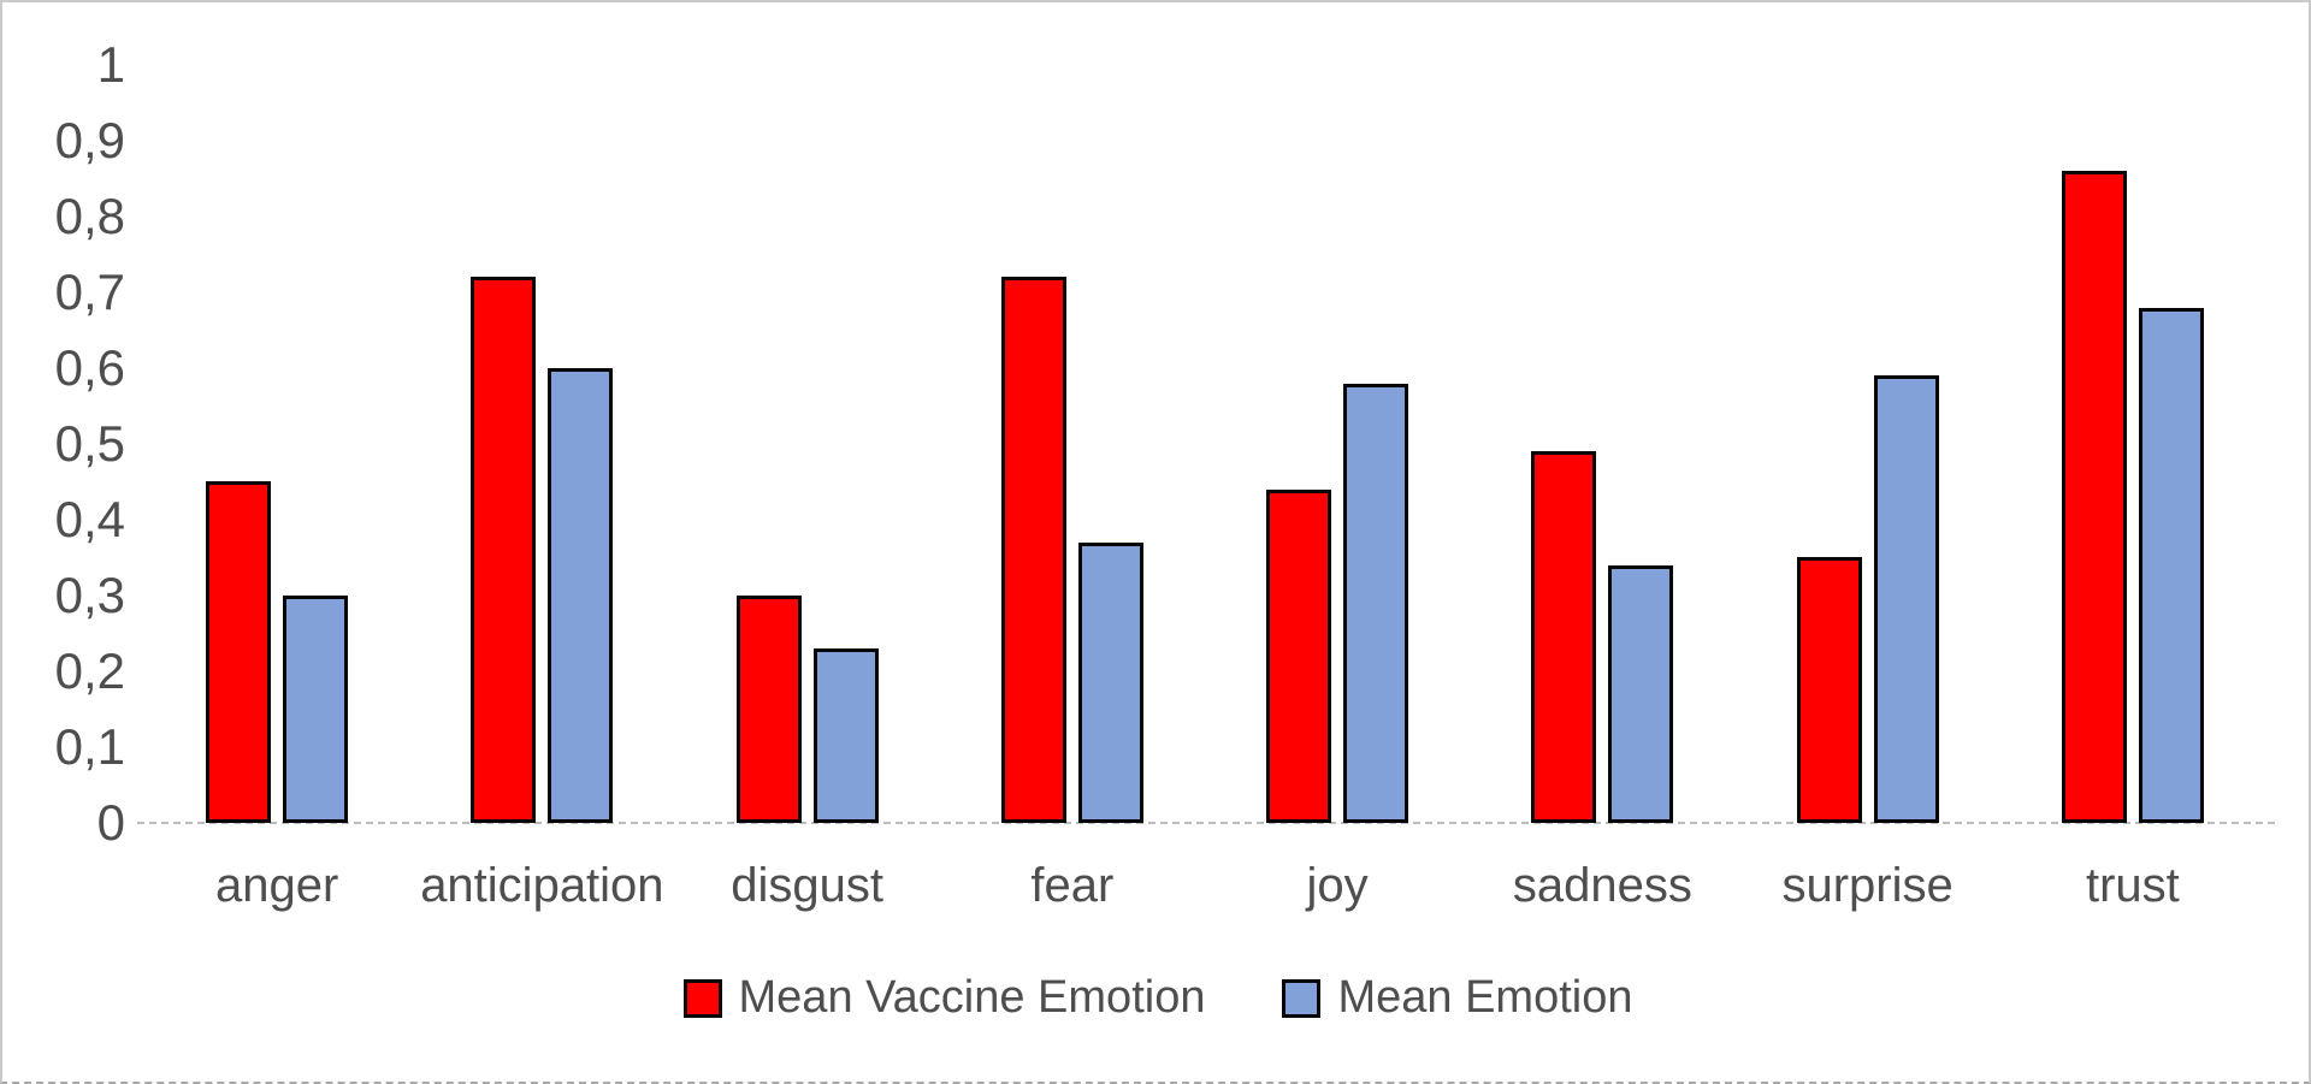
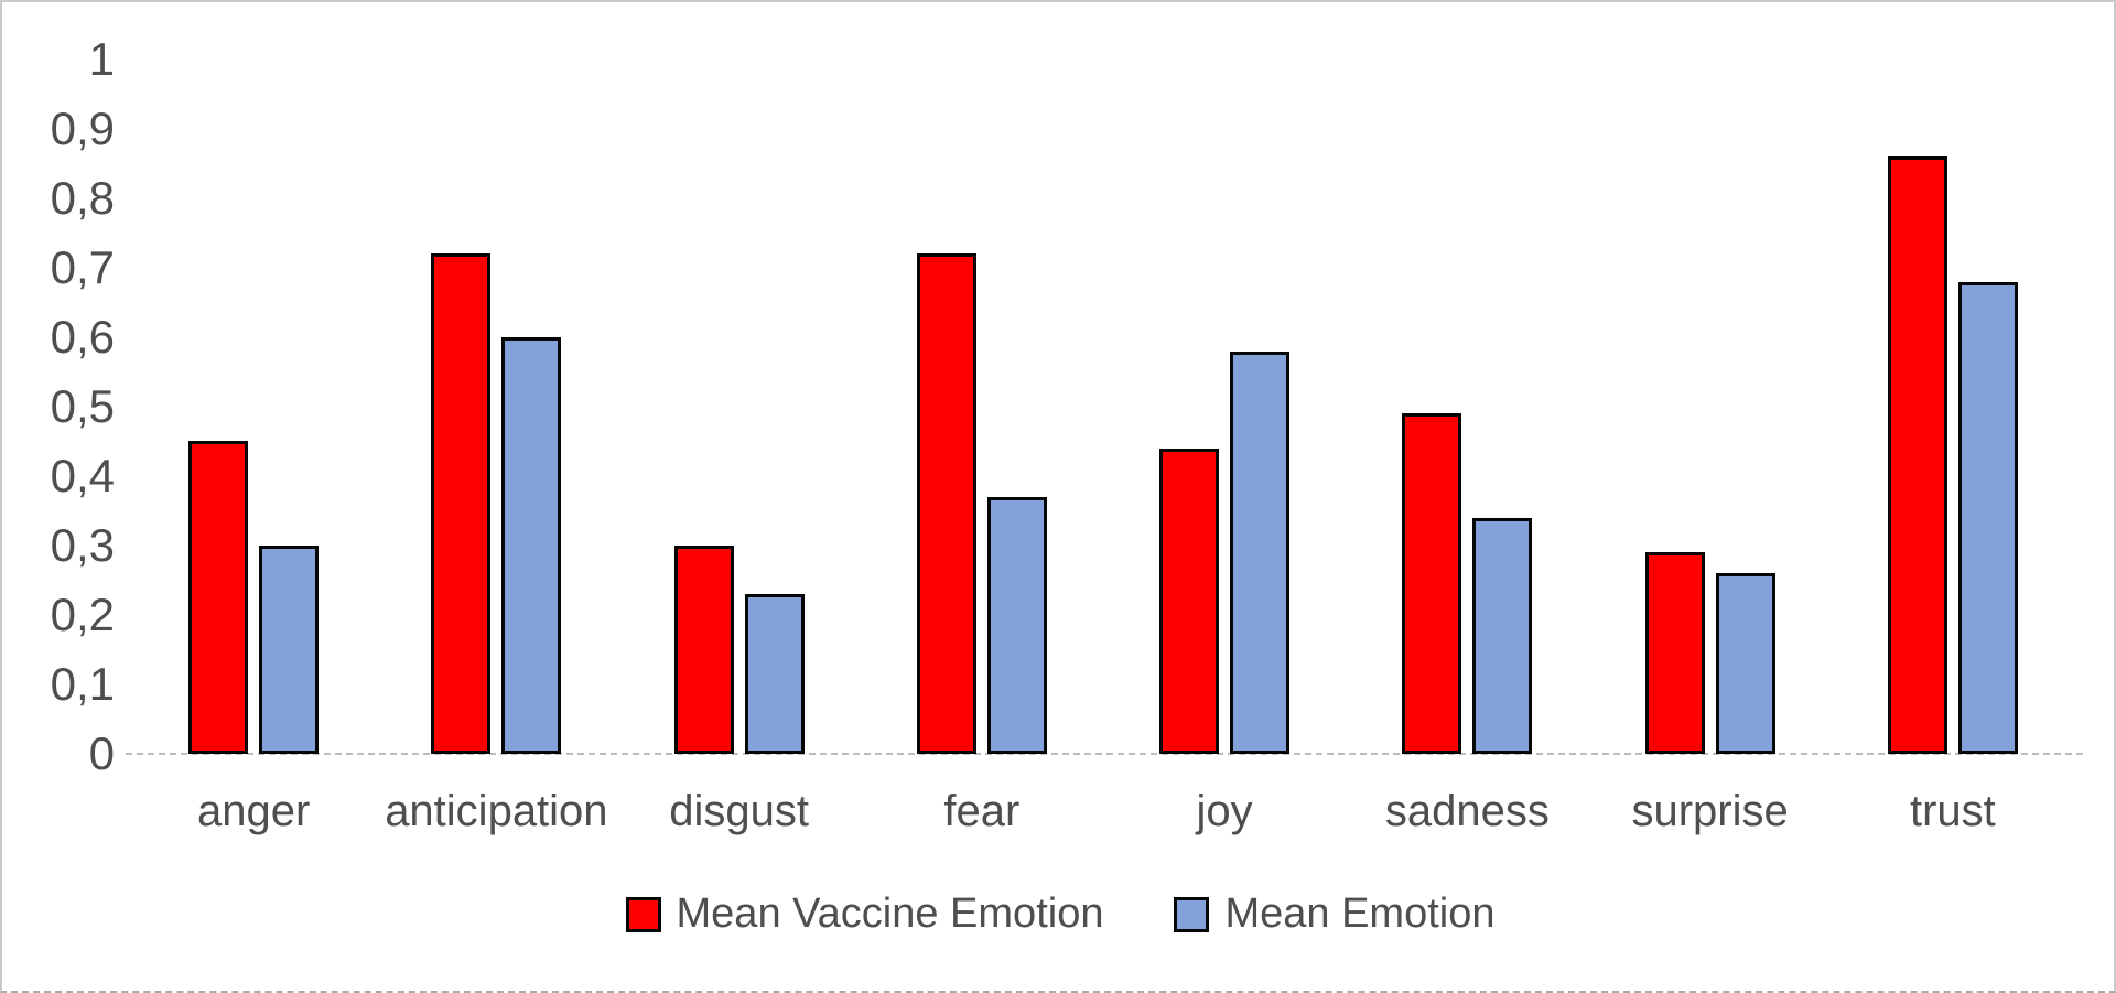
Mean Vaccine Emotion/surprise: 0,35 -> 0,29
Mean Emotion/surprise: 0,59 -> 0,26
